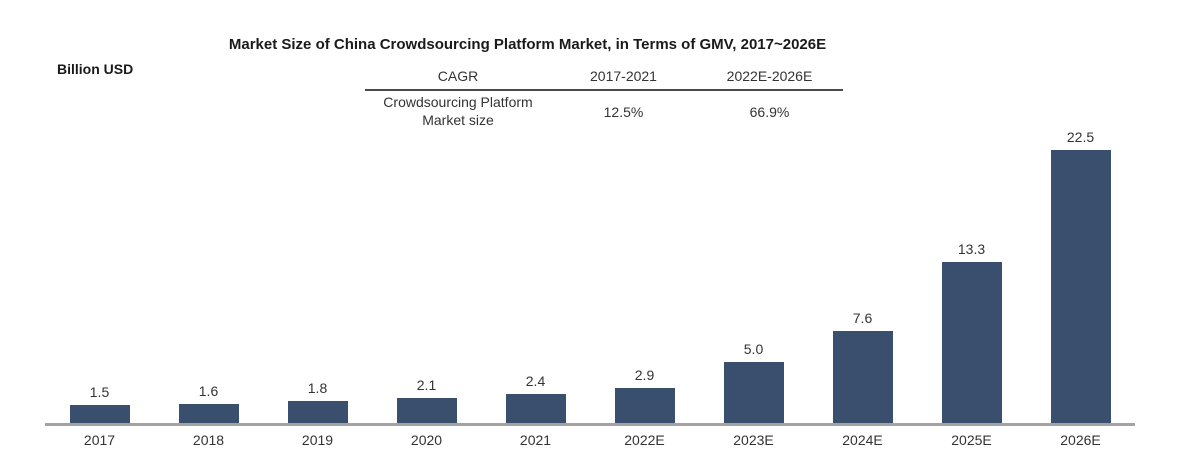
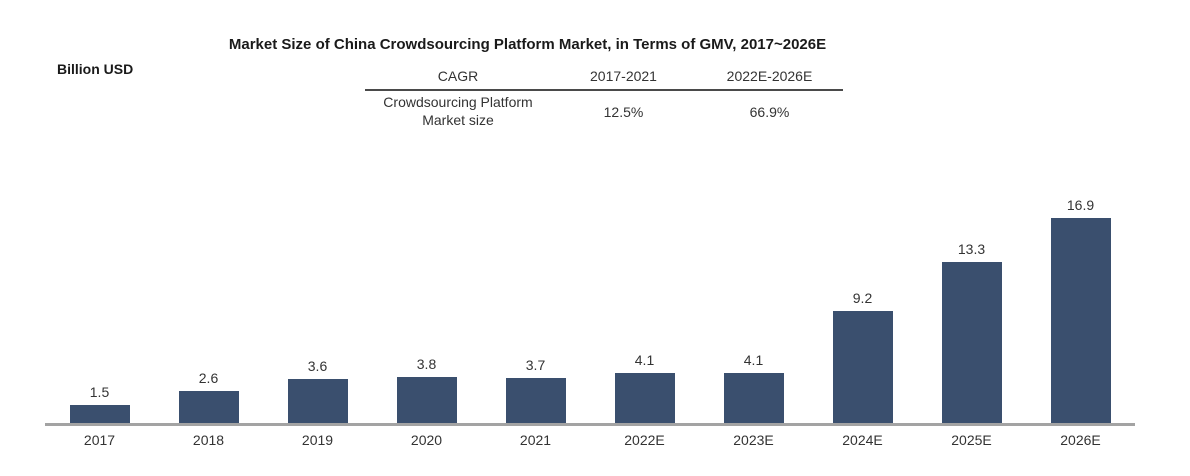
2018: 1.6 -> 2.6
2019: 1.8 -> 3.6
2020: 2.1 -> 3.8
2021: 2.4 -> 3.7
2022E: 2.9 -> 4.1
2023E: 5.0 -> 4.1
2024E: 7.6 -> 9.2
2026E: 22.5 -> 16.9
